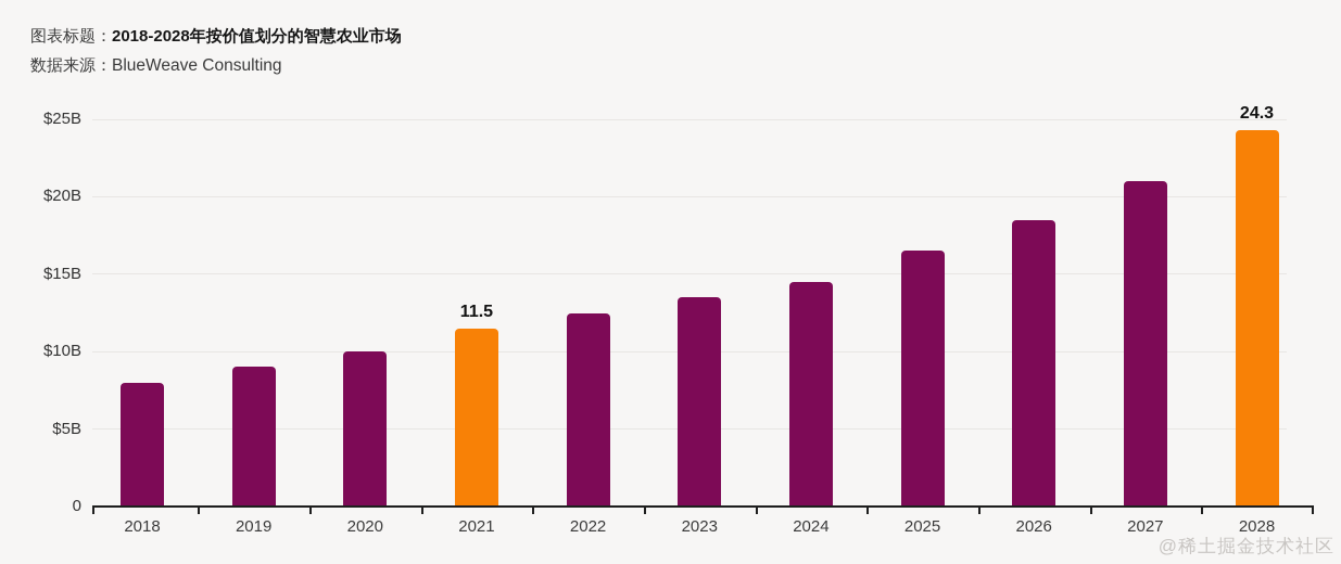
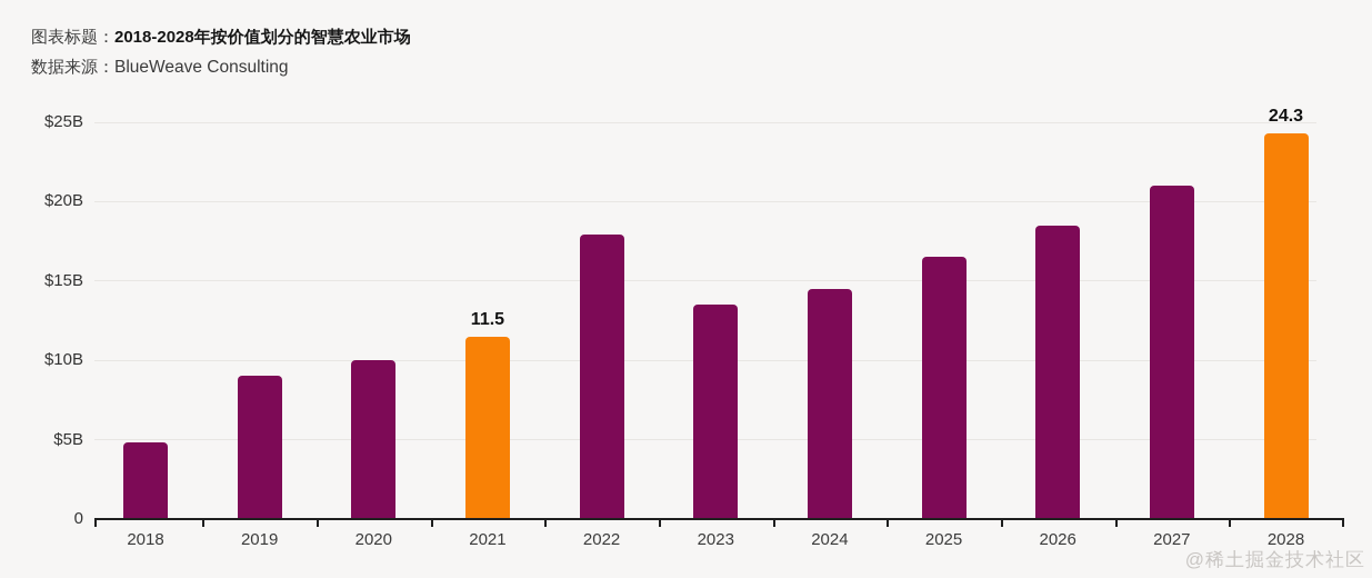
2018: $8.0B -> $4.8B
2022: $12.5B -> $17.9B
